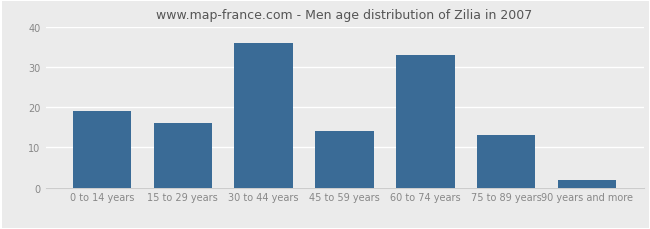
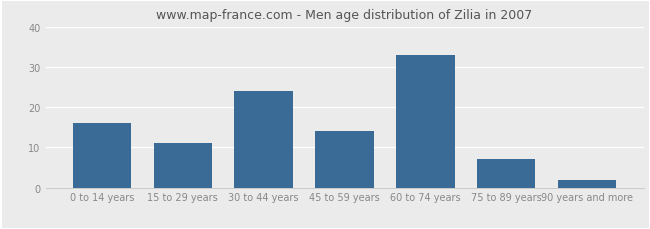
0 to 14 years: 19 -> 16
15 to 29 years: 16 -> 11
30 to 44 years: 36 -> 24
75 to 89 years: 13 -> 7
